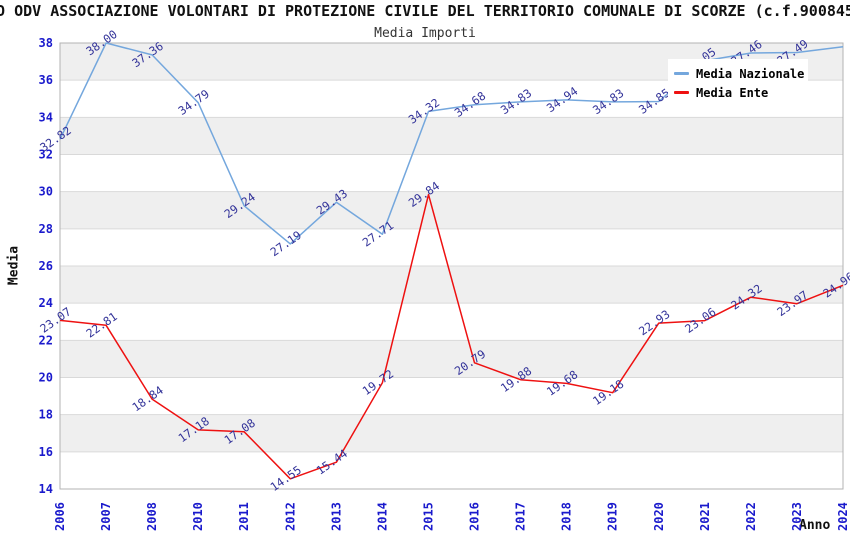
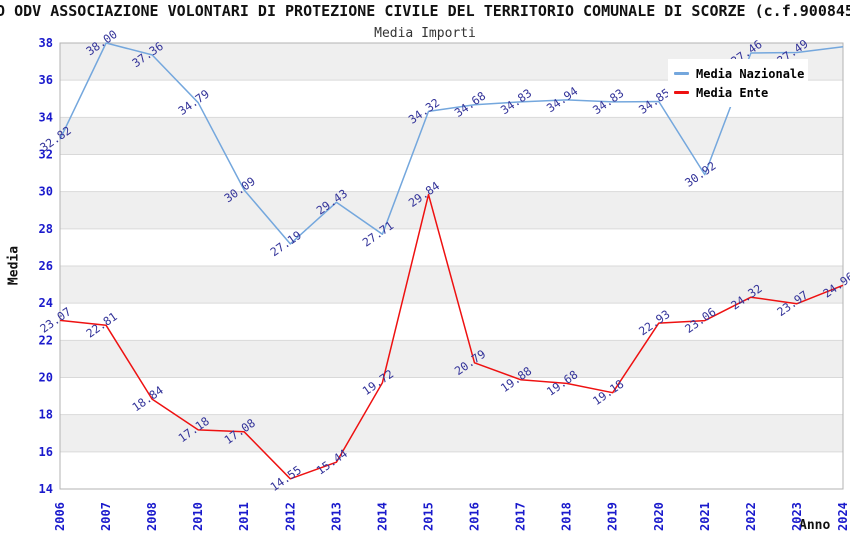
Media Nazionale/2011: 29.24 -> 30.09
Media Nazionale/2021: 37.05 -> 30.92
